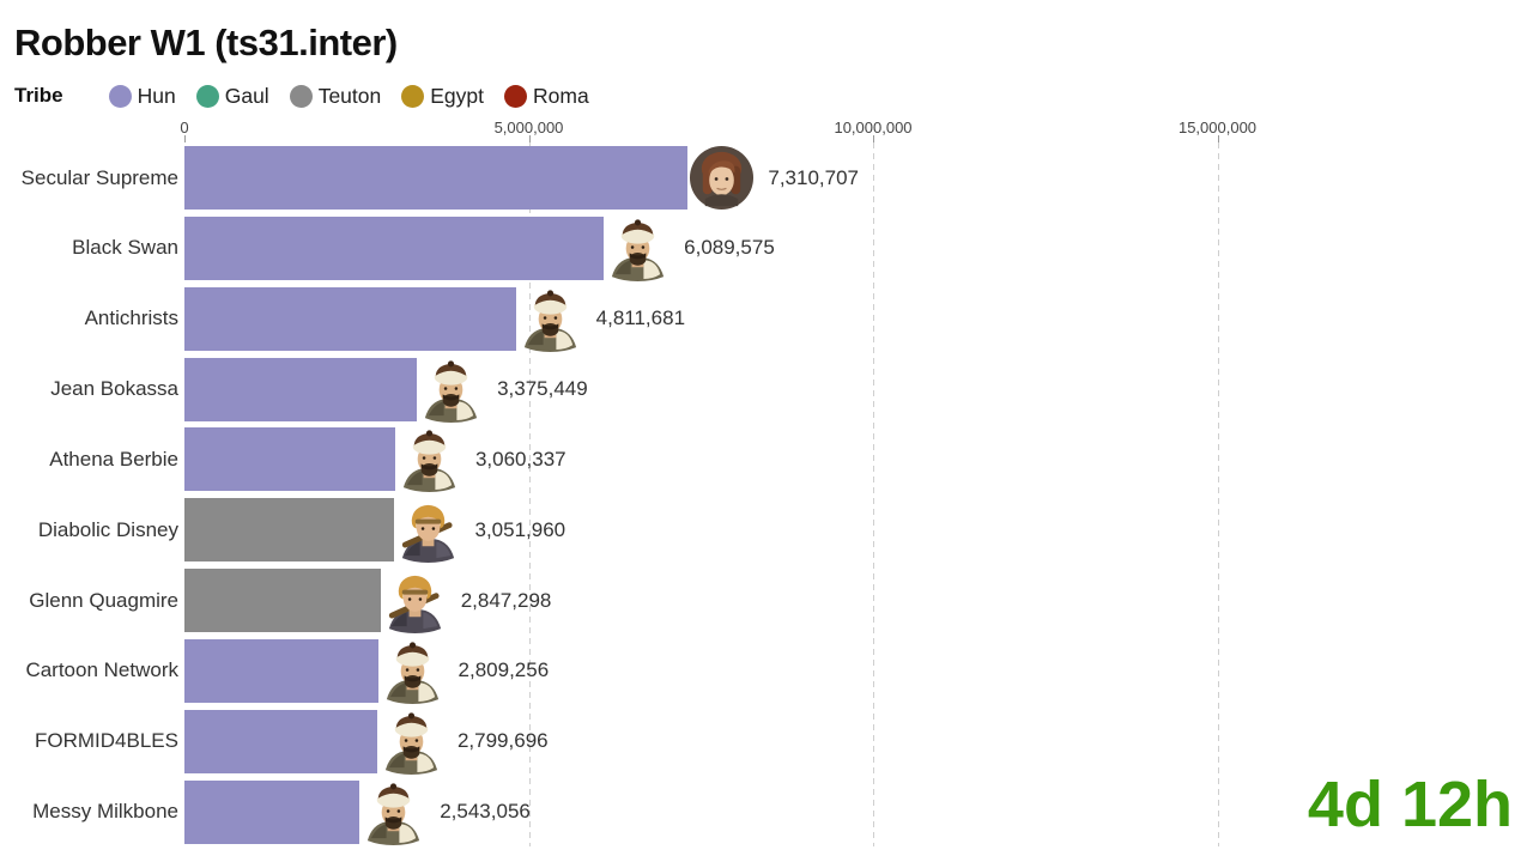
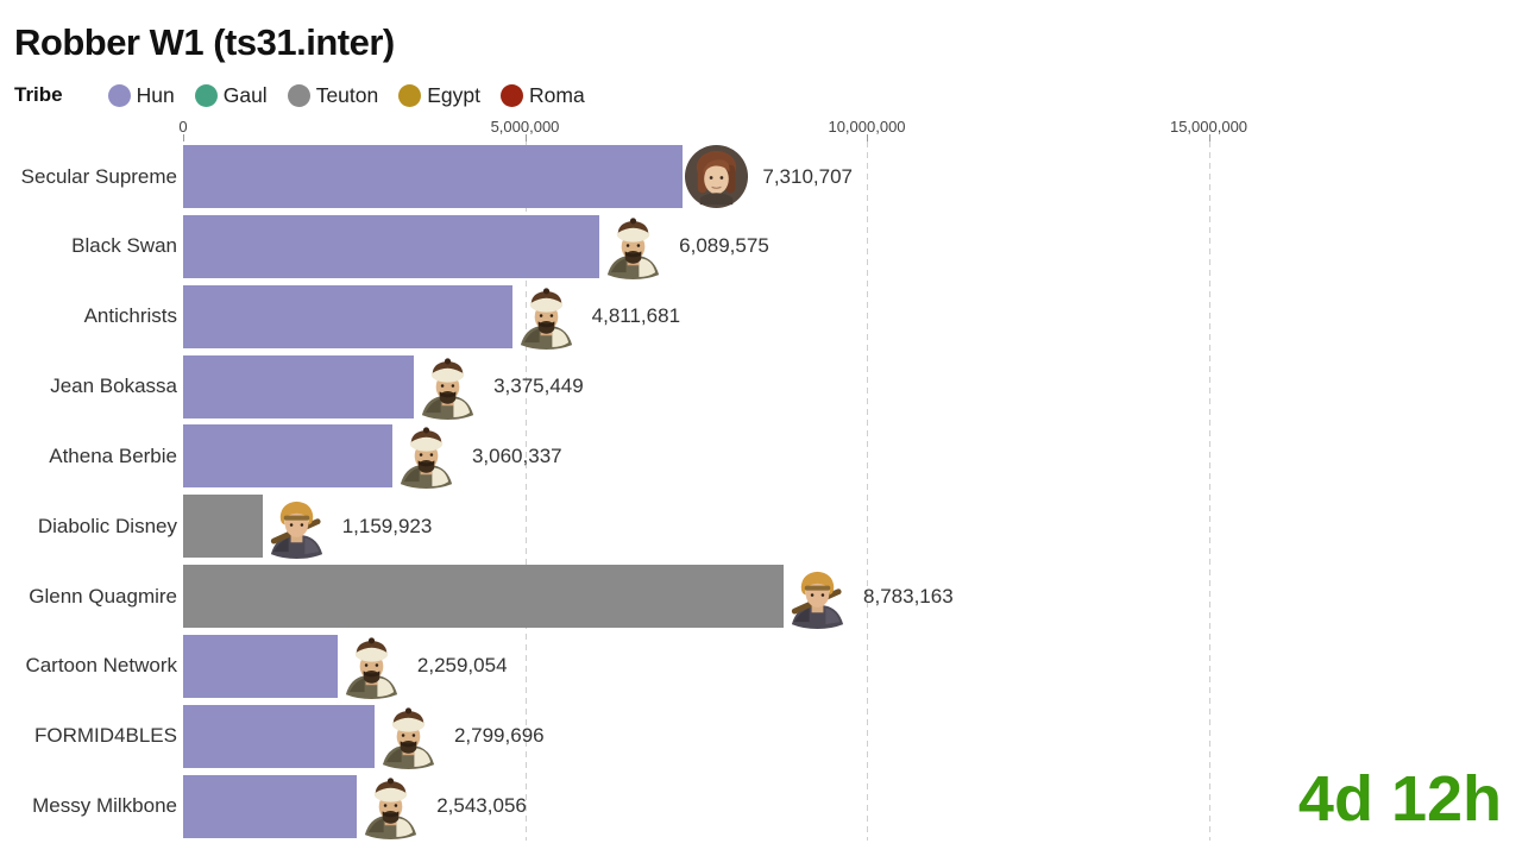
Diabolic Disney: 3,051,960 -> 1,159,923
Glenn Quagmire: 2,847,298 -> 8,783,163
Cartoon Network: 2,809,256 -> 2,259,054
